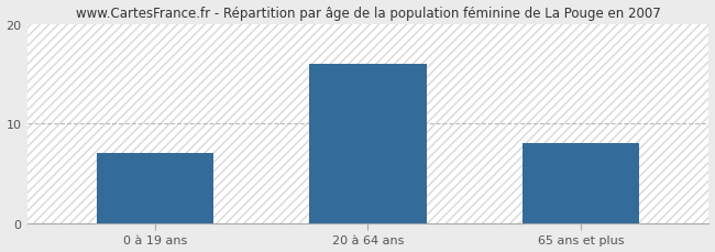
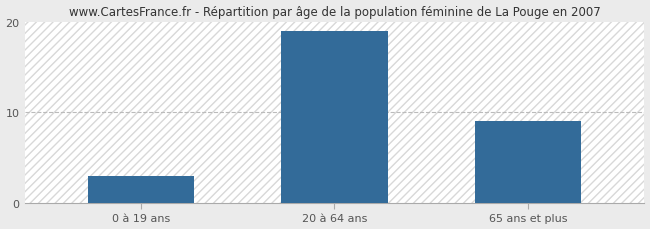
0 à 19 ans: 7 -> 3
20 à 64 ans: 16 -> 19
65 ans et plus: 8 -> 9
